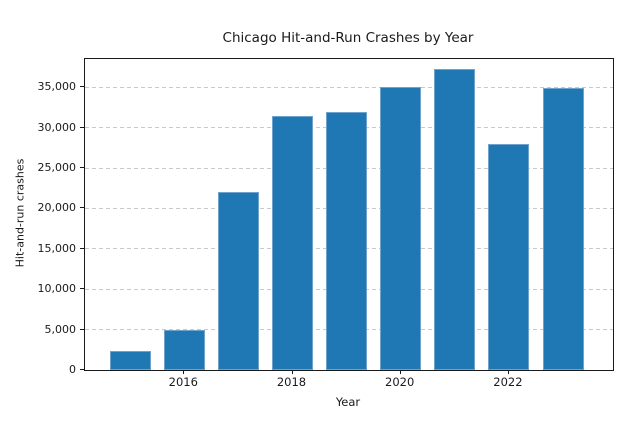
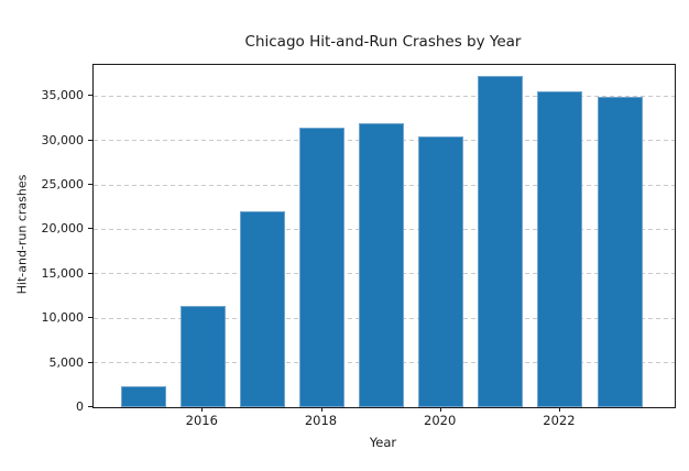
2016: 5000 -> 11000
2020: 35000 -> 30000
2022: 28000 -> 36000
